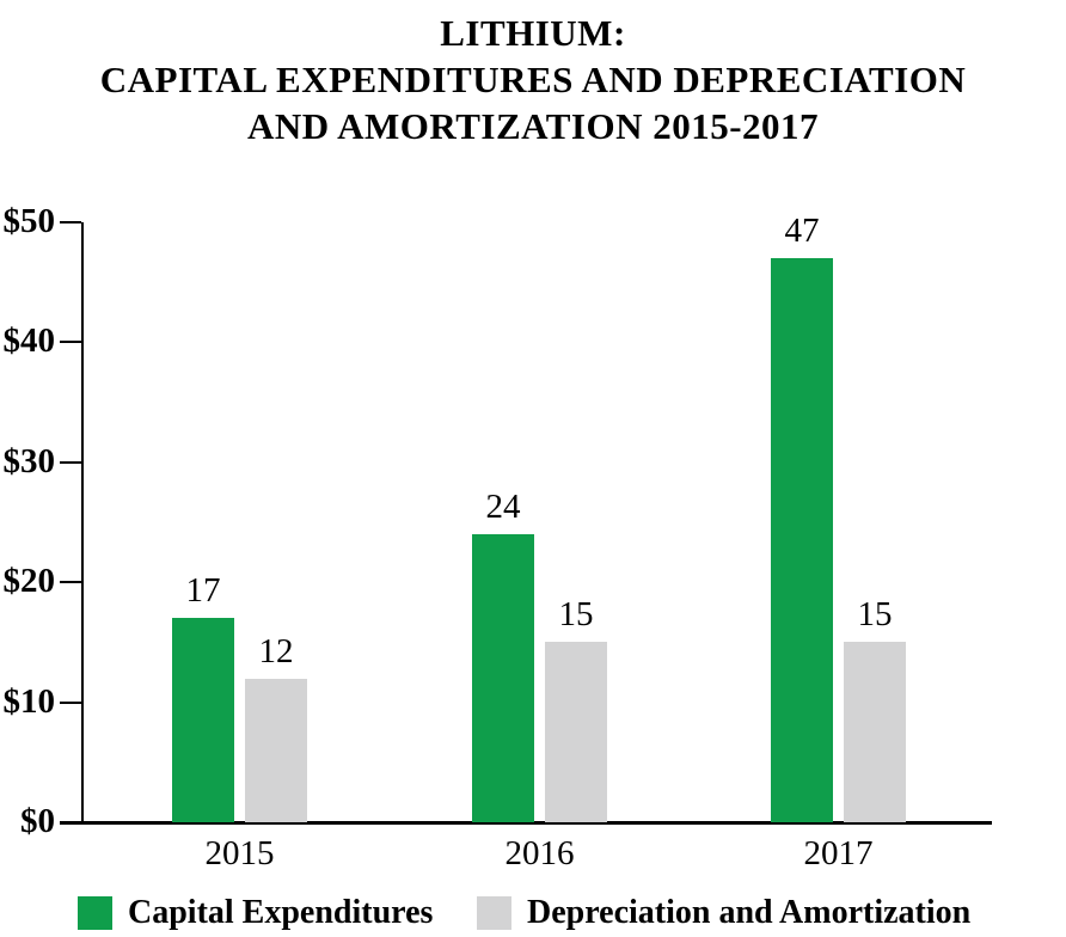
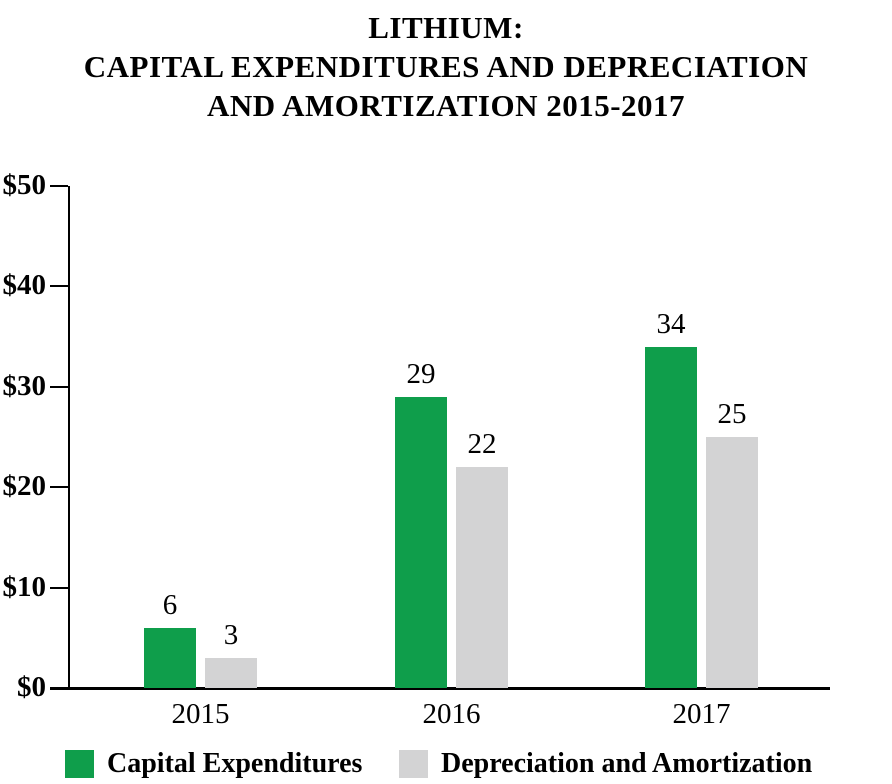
Capital Expenditures/2015: 17 -> 6
Depreciation and Amortization/2015: 12 -> 3
Capital Expenditures/2016: 24 -> 29
Depreciation and Amortization/2016: 15 -> 22
Capital Expenditures/2017: 47 -> 34
Depreciation and Amortization/2017: 15 -> 25
